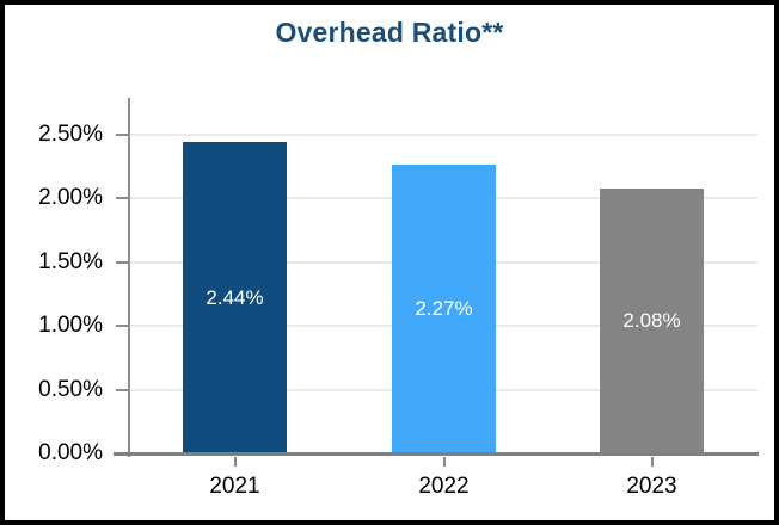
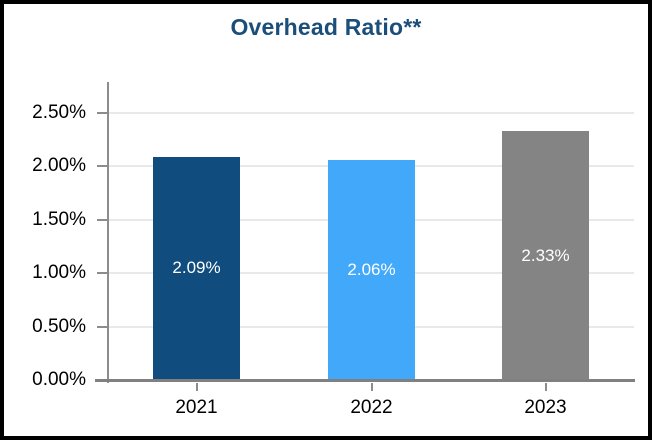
2021: 2.44% -> 2.09%
2022: 2.27% -> 2.06%
2023: 2.08% -> 2.33%
